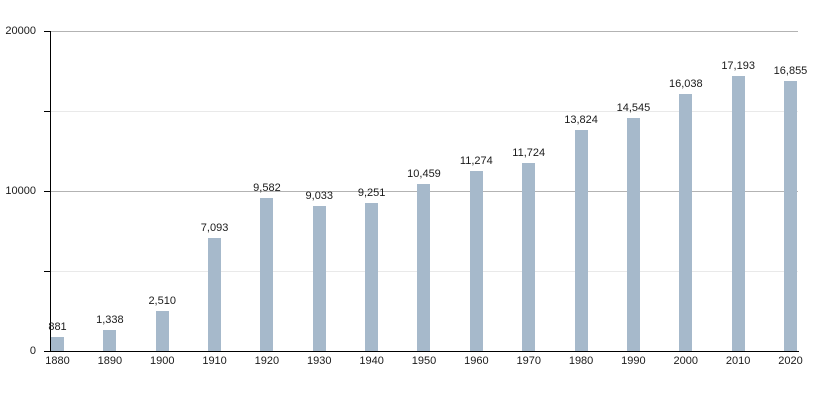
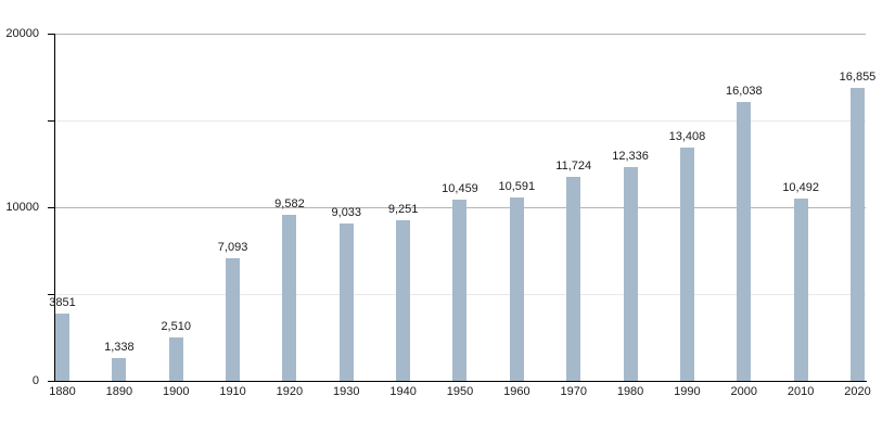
1880: 881 -> 3851
1960: 11,274 -> 10,591
1980: 13,824 -> 12,336
1990: 14,545 -> 13,408
2010: 17,193 -> 10,492
